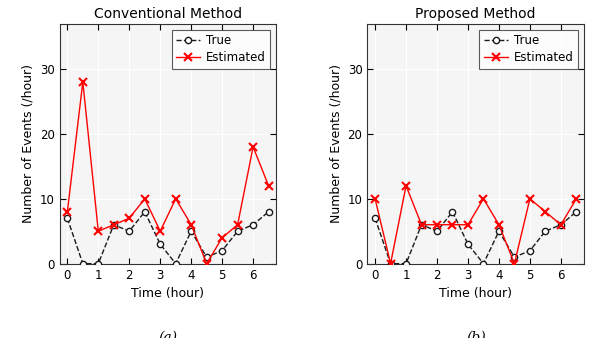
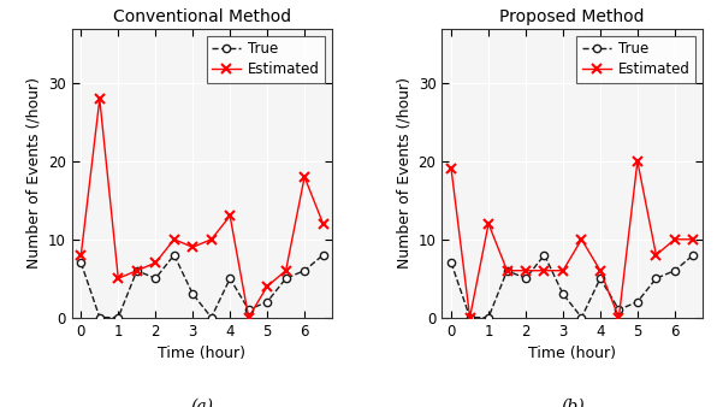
Conventional Method/Estimated/3: 5 -> 9
Conventional Method/Estimated/4: 6 -> 13
Proposed Method/Estimated/0: 10 -> 19
Proposed Method/Estimated/5: 10 -> 20
Proposed Method/Estimated/6: 6 -> 10
